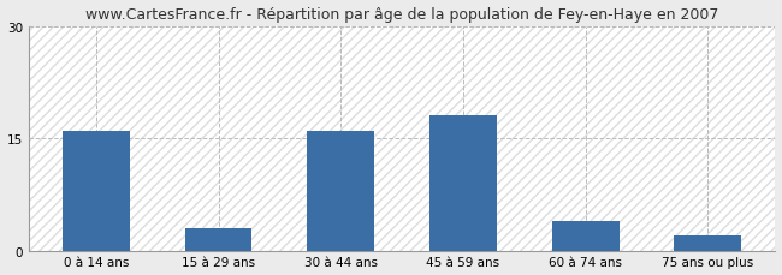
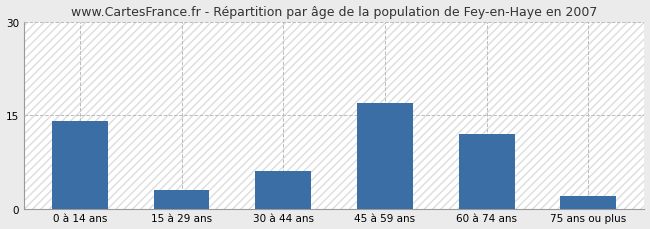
0 à 14 ans: 16 -> 14
30 à 44 ans: 16 -> 6
45 à 59 ans: 18 -> 17
60 à 74 ans: 4 -> 12
